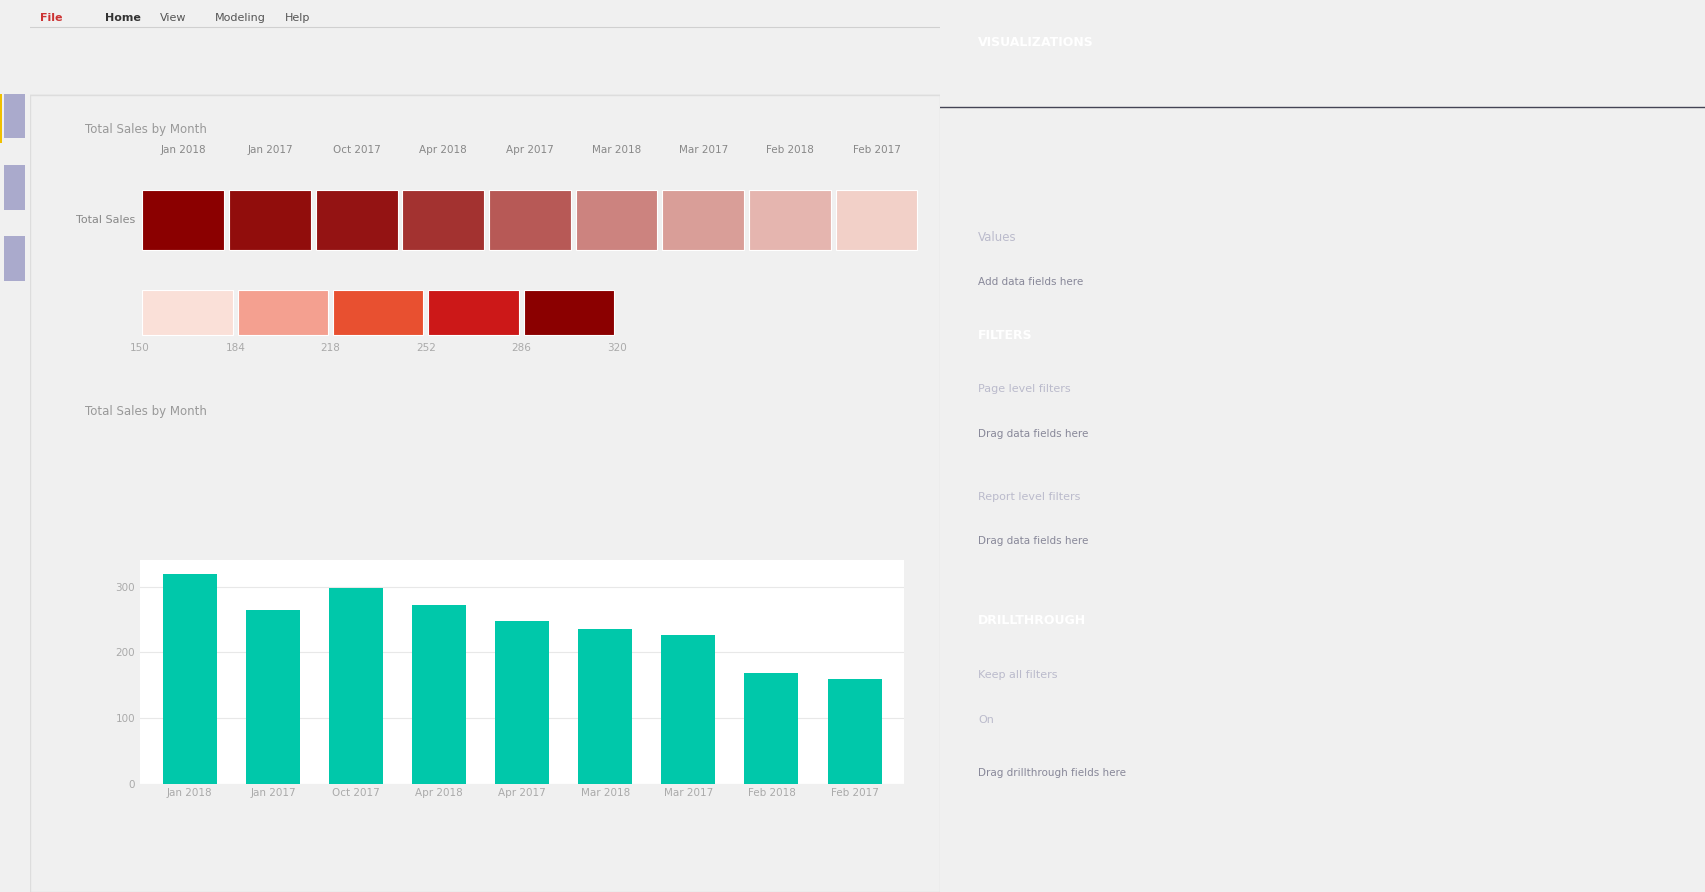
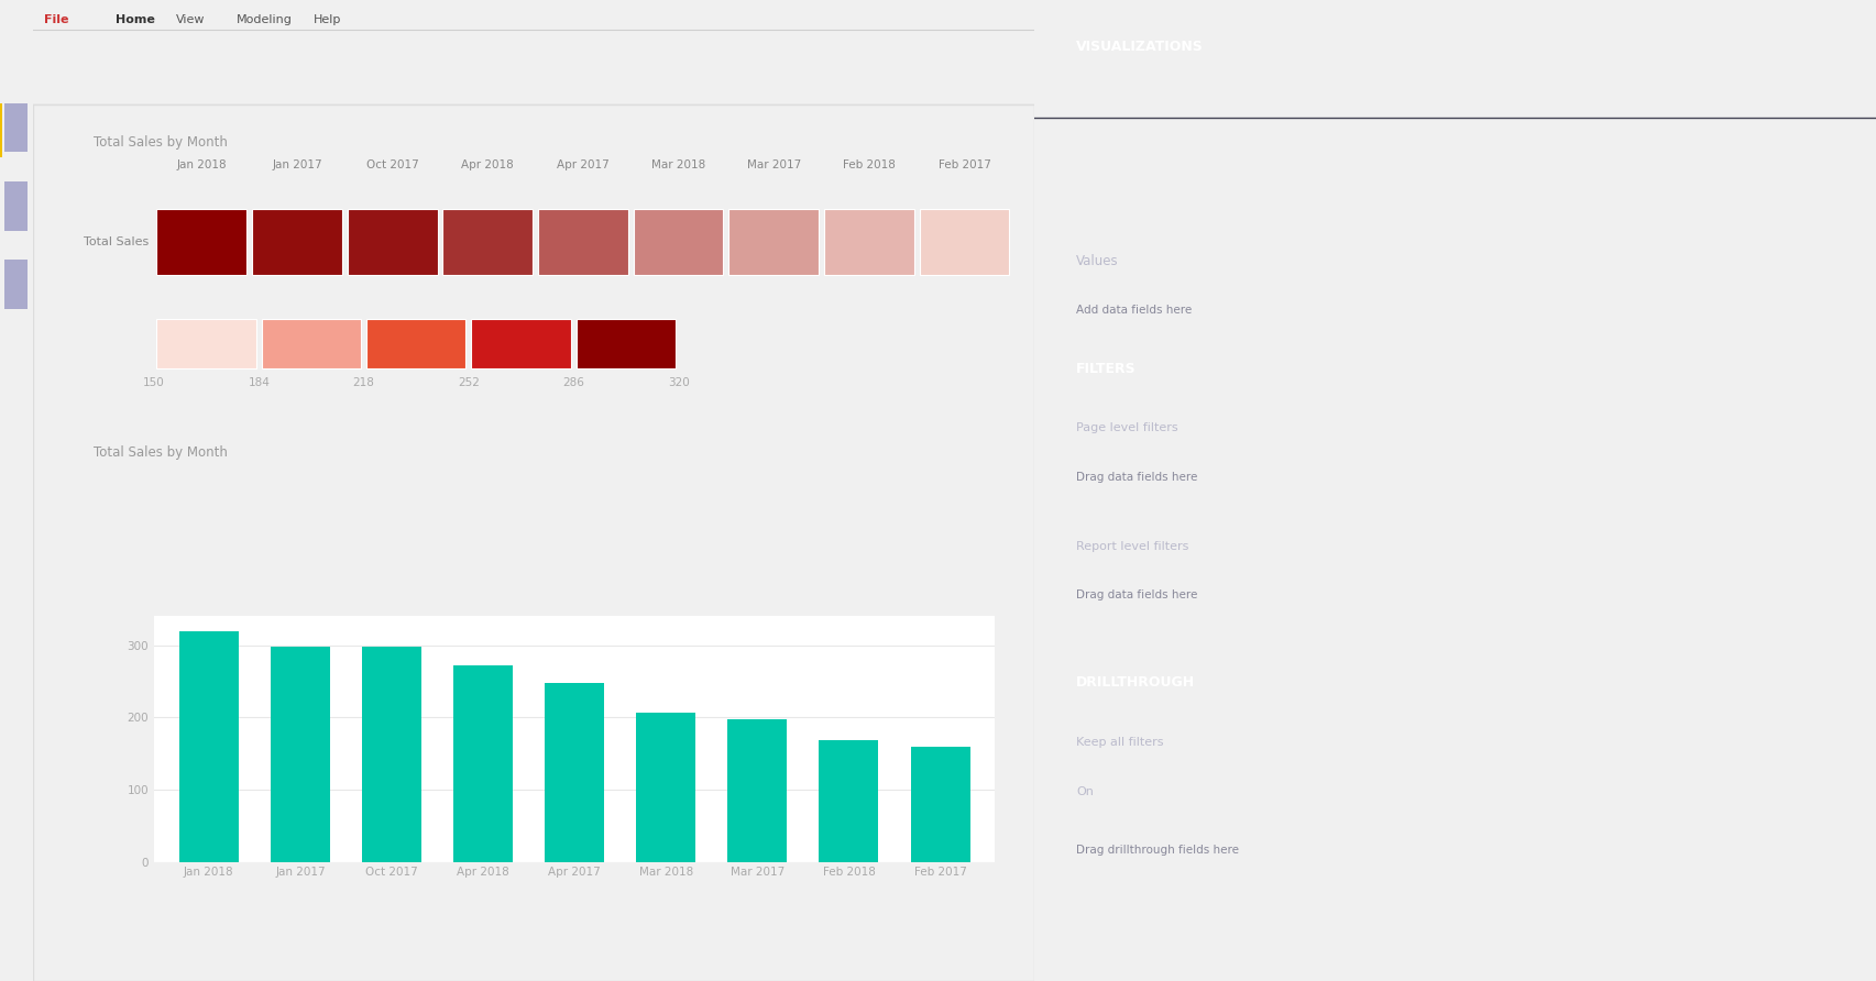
Jan 2017: 264 -> 298
Mar 2018: 236 -> 207
Mar 2017: 226 -> 198
